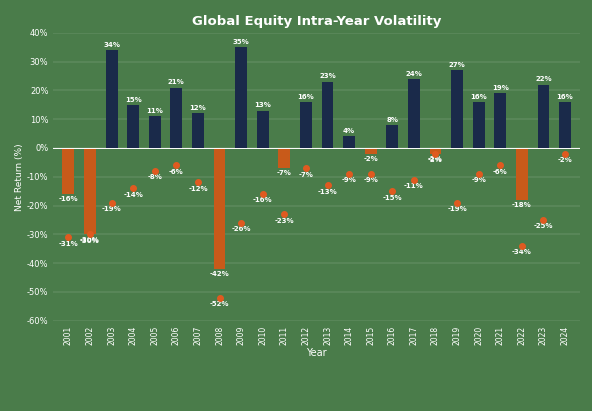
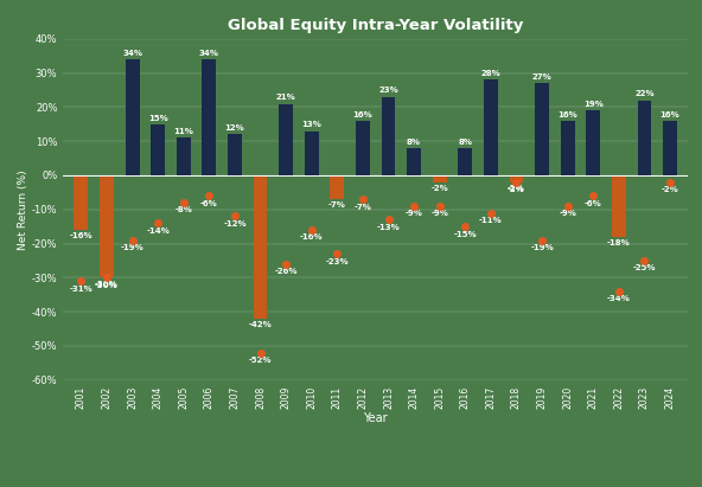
2006: 21% -> 34%
2009: 35% -> 21%
2014: 4% -> 8%
2017: 24% -> 28%
